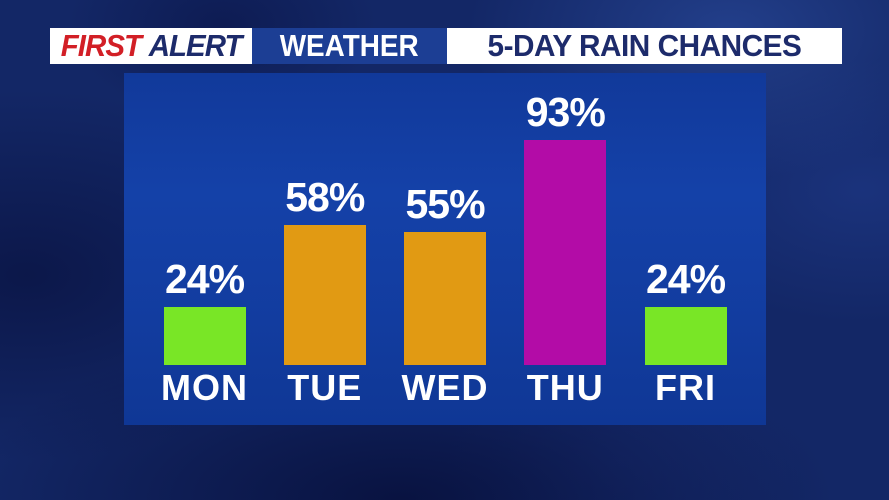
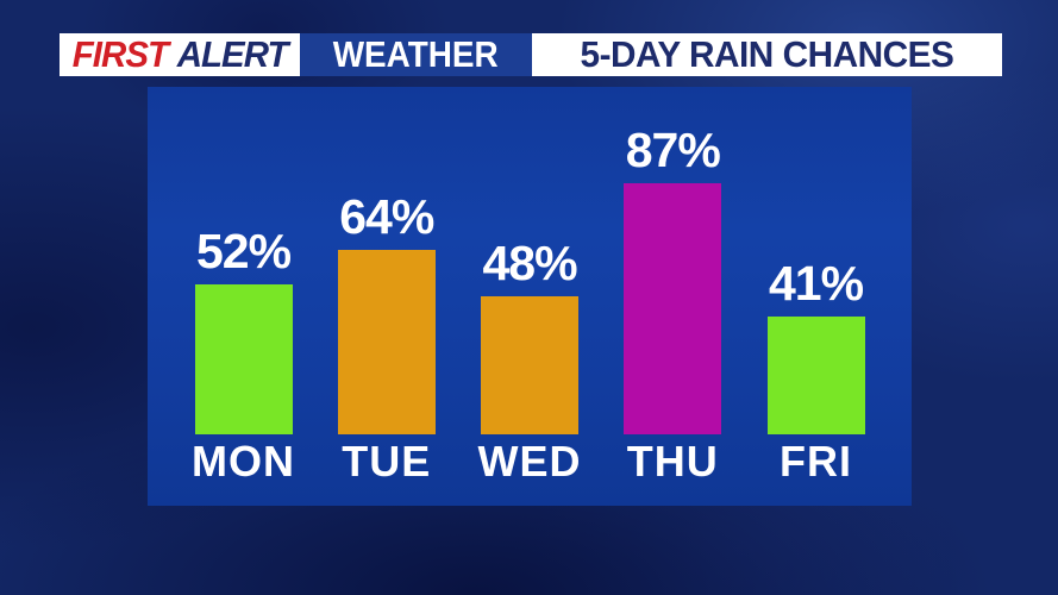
MON: 24% -> 52%
TUE: 58% -> 64%
WED: 55% -> 48%
THU: 93% -> 87%
FRI: 24% -> 41%
